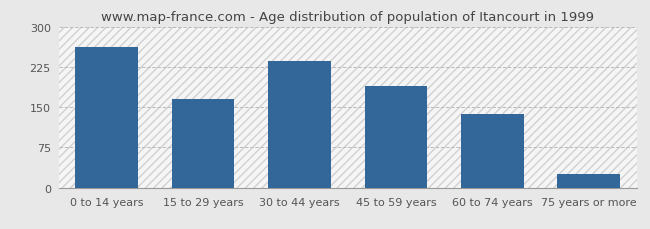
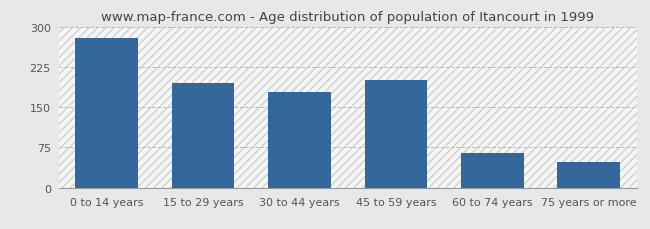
0 to 14 years: 262 -> 278
15 to 29 years: 165 -> 194
30 to 44 years: 235 -> 178
45 to 59 years: 190 -> 200
60 to 74 years: 138 -> 64
75 years or more: 25 -> 48
